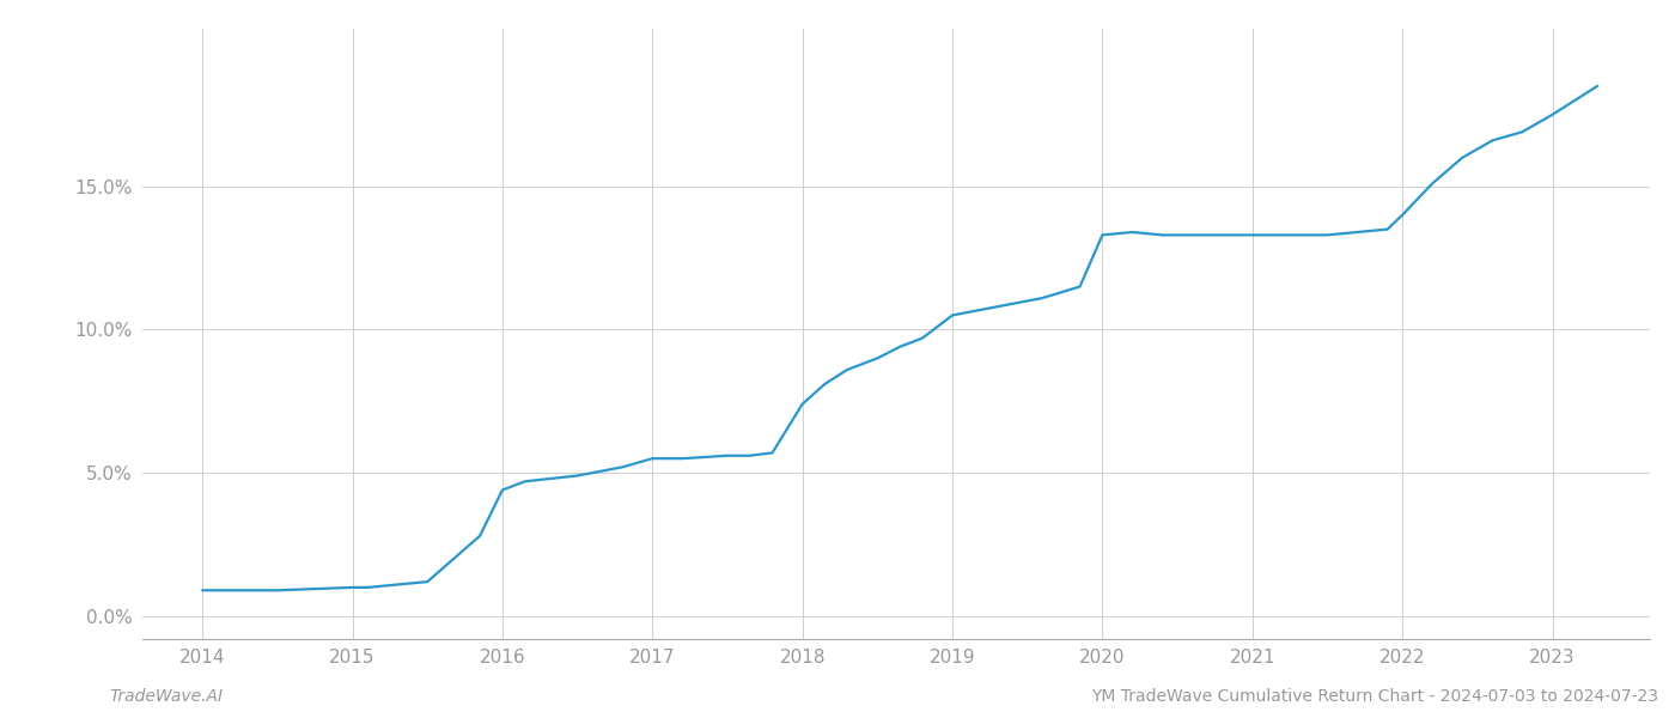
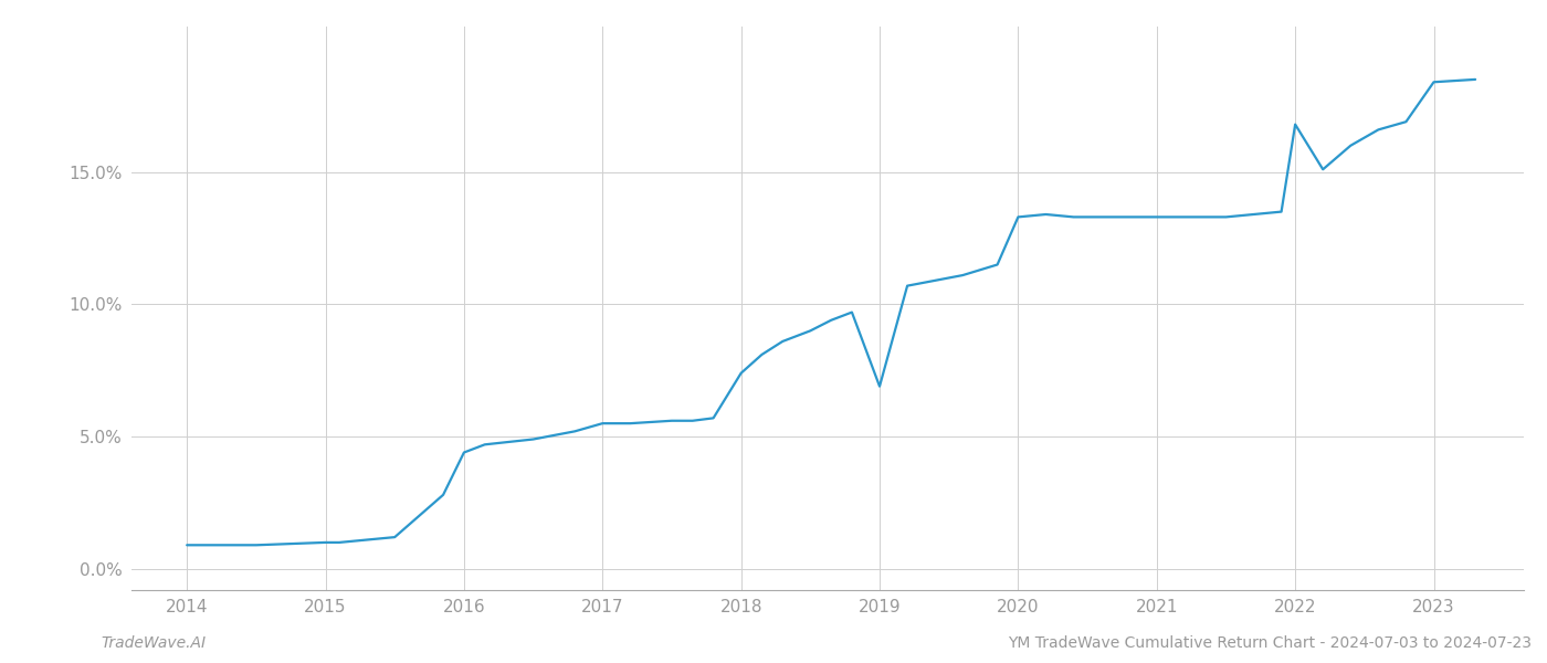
2019: 10.5% -> 6.9%
2022: 14.0% -> 16.8%
2023: 17.5% -> 18.4%
